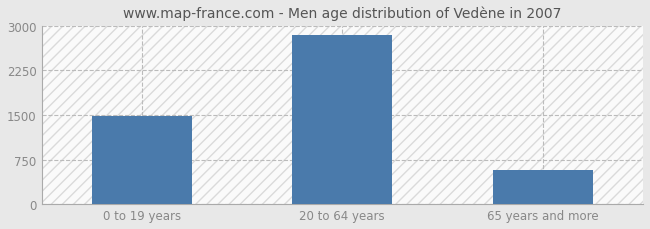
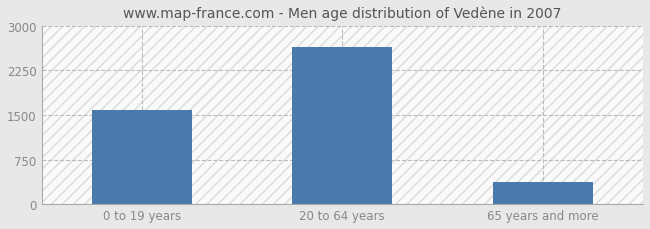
0 to 19 years: 1480 -> 1580
20 to 64 years: 2850 -> 2640
65 years and more: 570 -> 380
